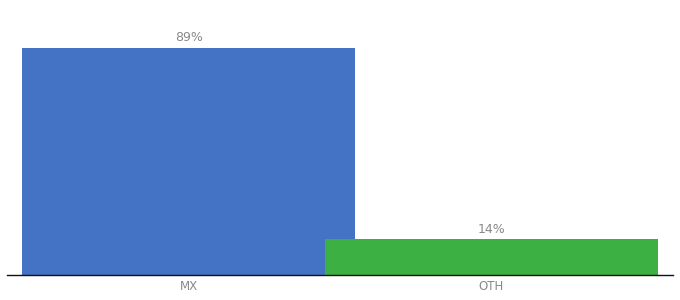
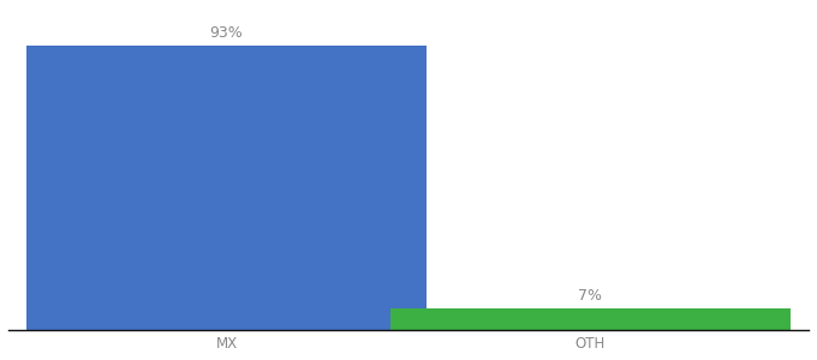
MX: 89% -> 93%
OTH: 14% -> 7%
